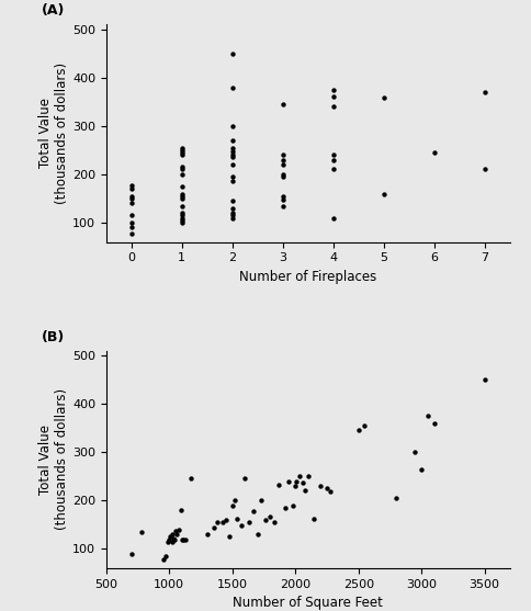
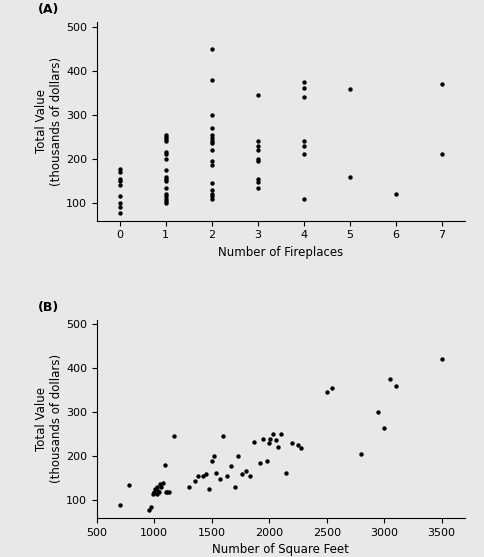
6: 245 -> 120
3500: 450 -> 420
